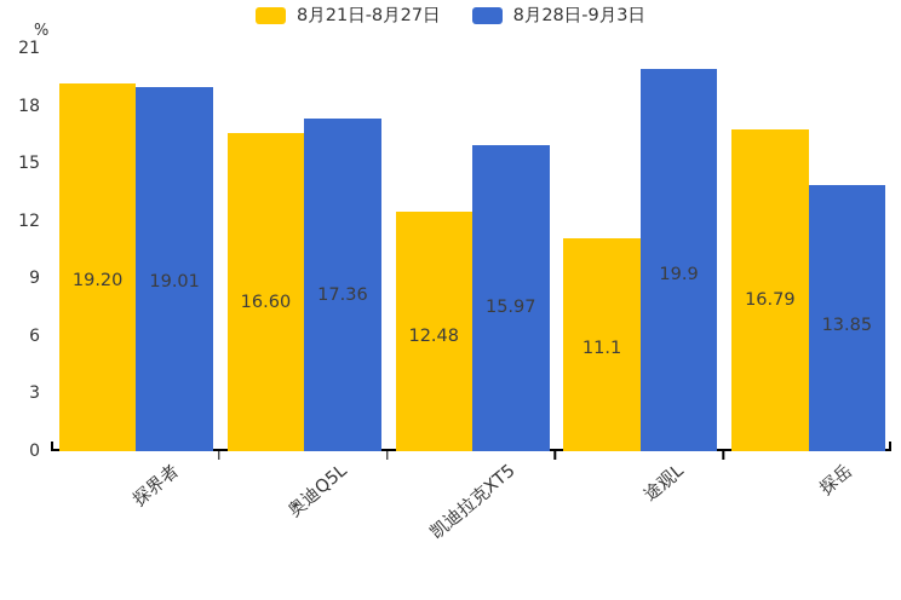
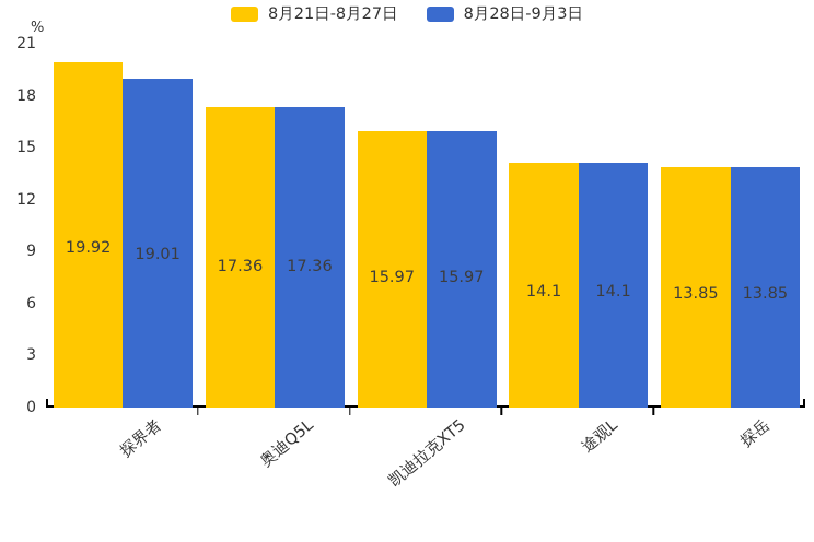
8月21日-8月27日/探界者: 19.20 -> 19.92
8月21日-8月27日/奥迪Q5L: 16.60 -> 17.36
8月21日-8月27日/凯迪拉克XT5: 12.48 -> 15.97
8月21日-8月27日/途观L: 11.1 -> 14.1
8月28日-9月3日/途观L: 19.9 -> 14.1
8月21日-8月27日/探岳: 16.79 -> 13.85
